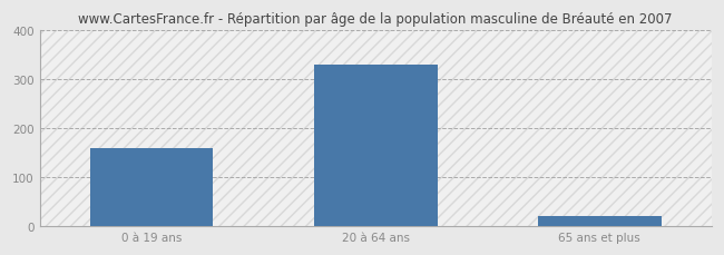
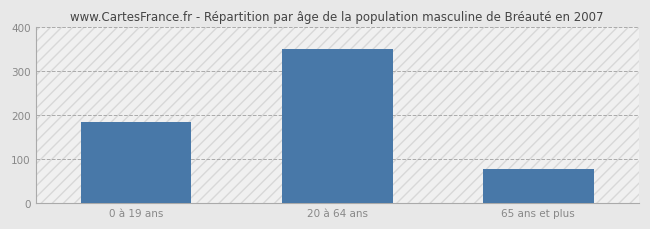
0 à 19 ans: 160 -> 185
20 à 64 ans: 330 -> 350
65 ans et plus: 20 -> 78
